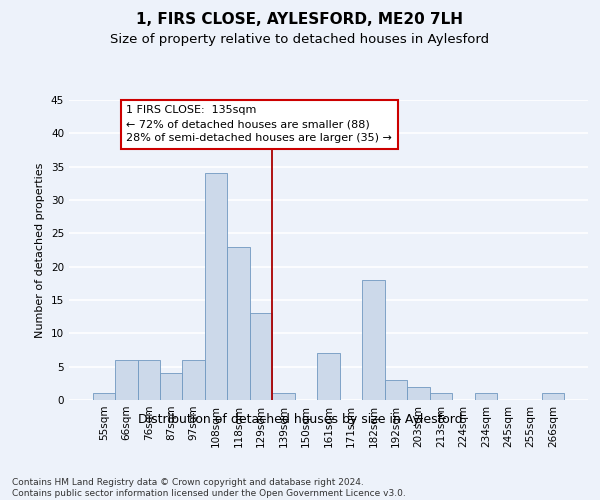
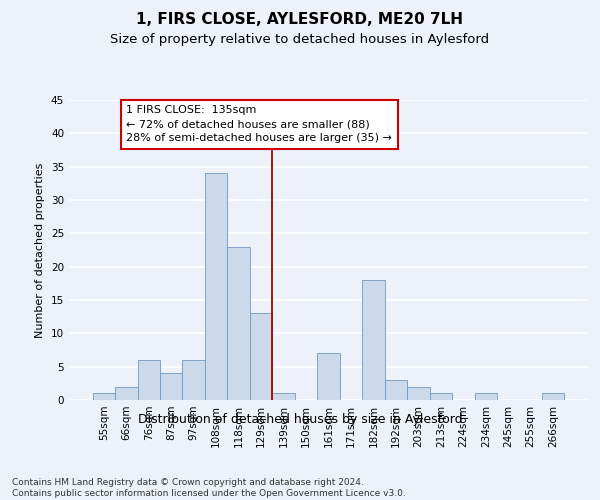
66sqm: 6 -> 2
